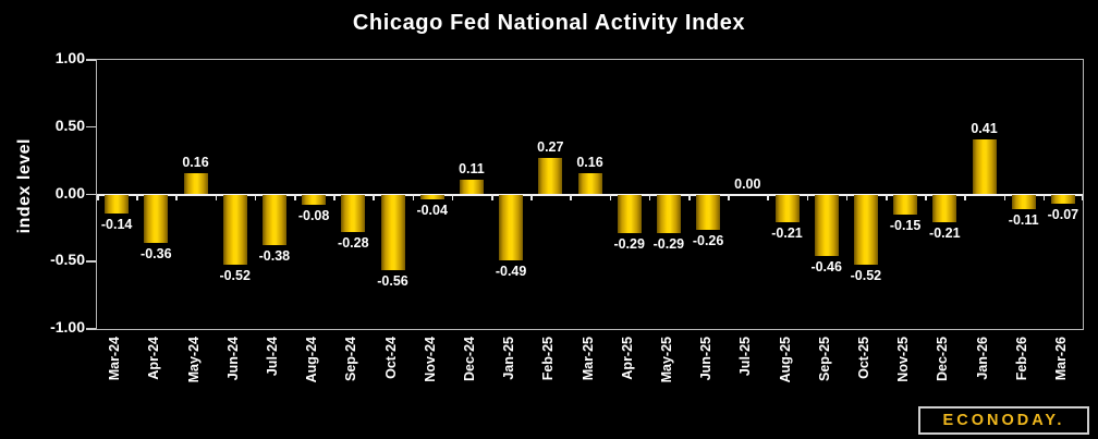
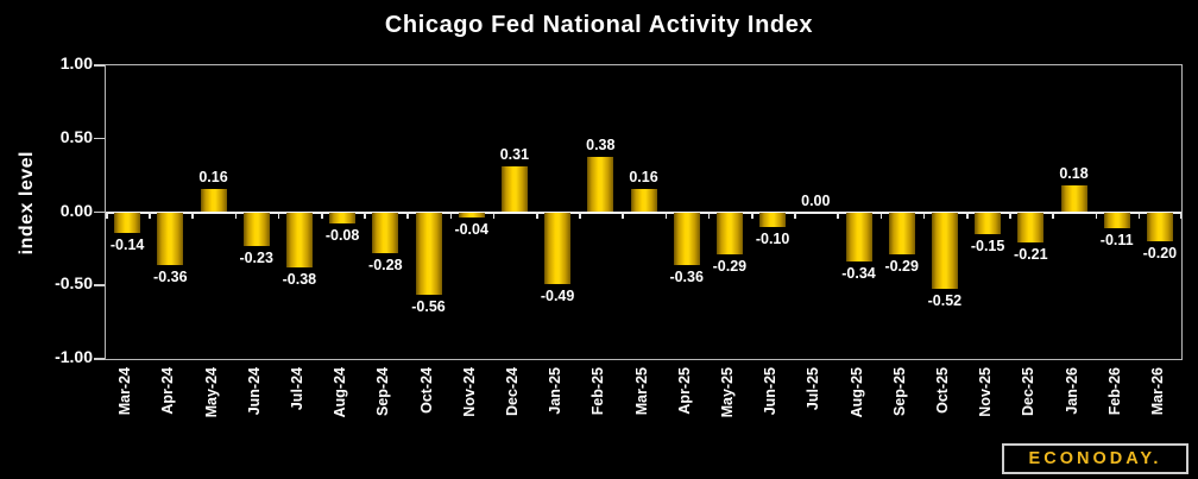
Jun-24: -0.52 -> -0.23
Dec-24: 0.11 -> 0.31
Feb-25: 0.27 -> 0.38
Apr-25: -0.29 -> -0.36
Jun-25: -0.26 -> -0.10
Aug-25: -0.21 -> -0.34
Sep-25: -0.46 -> -0.29
Jan-26: 0.41 -> 0.18
Mar-26: -0.07 -> -0.20
